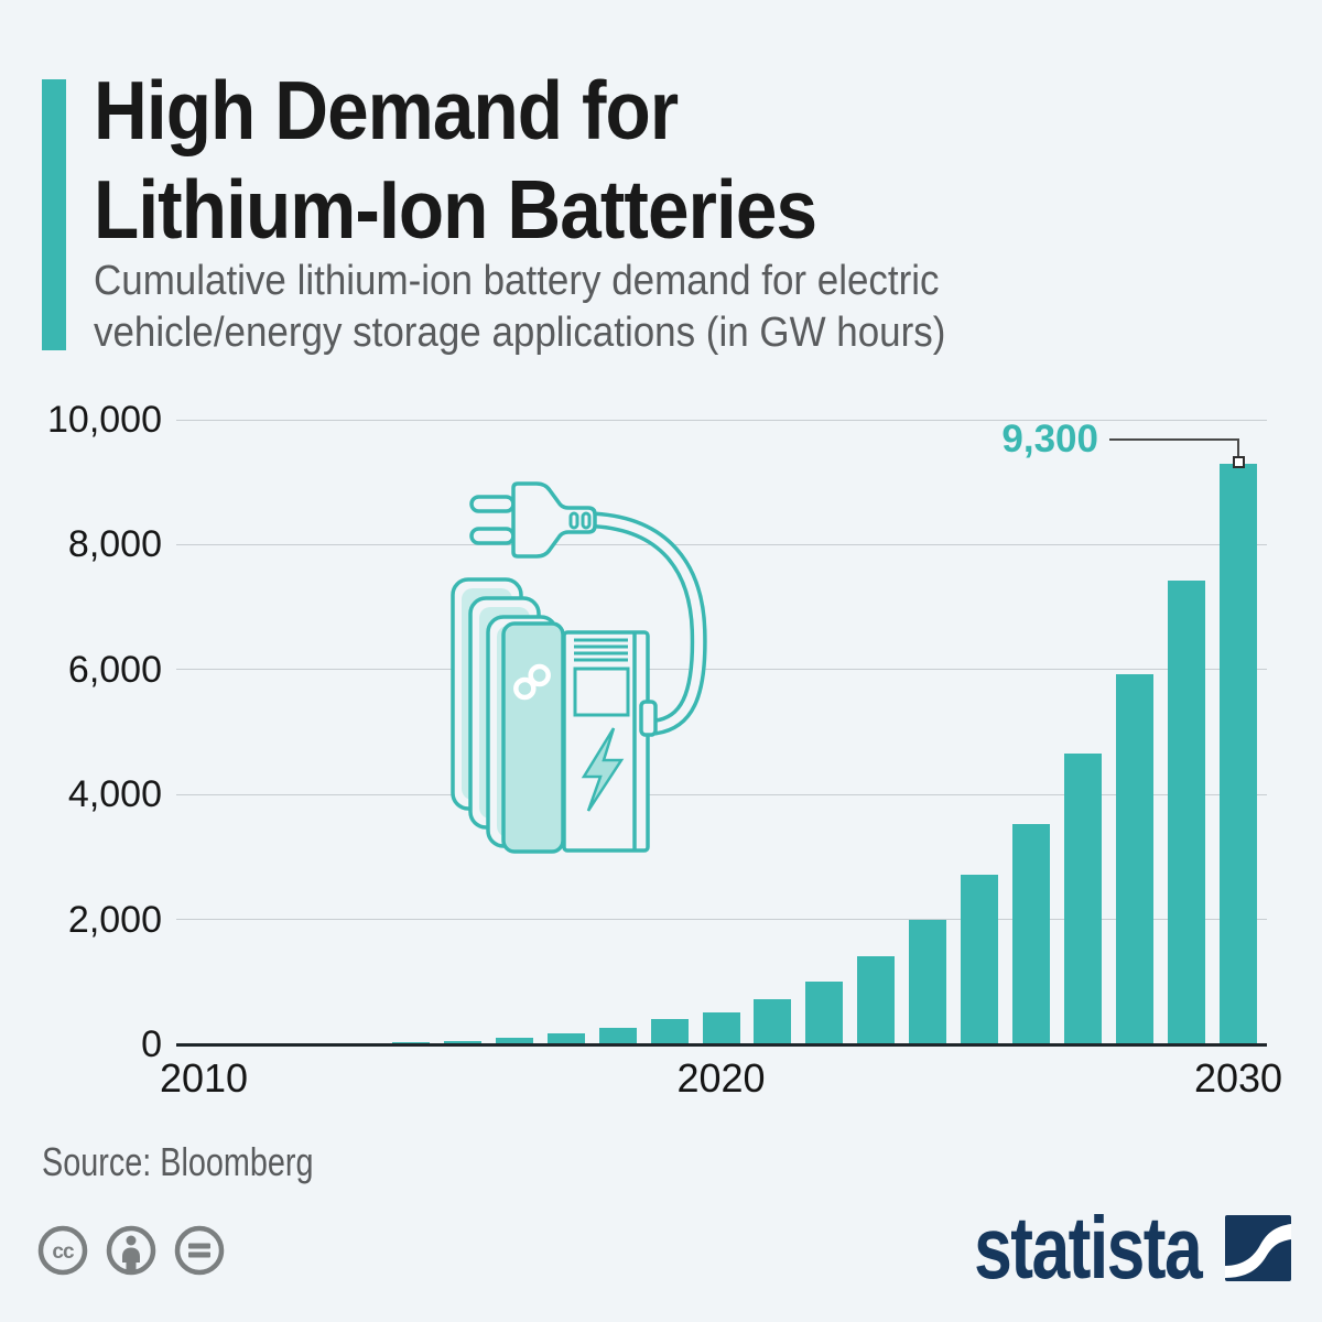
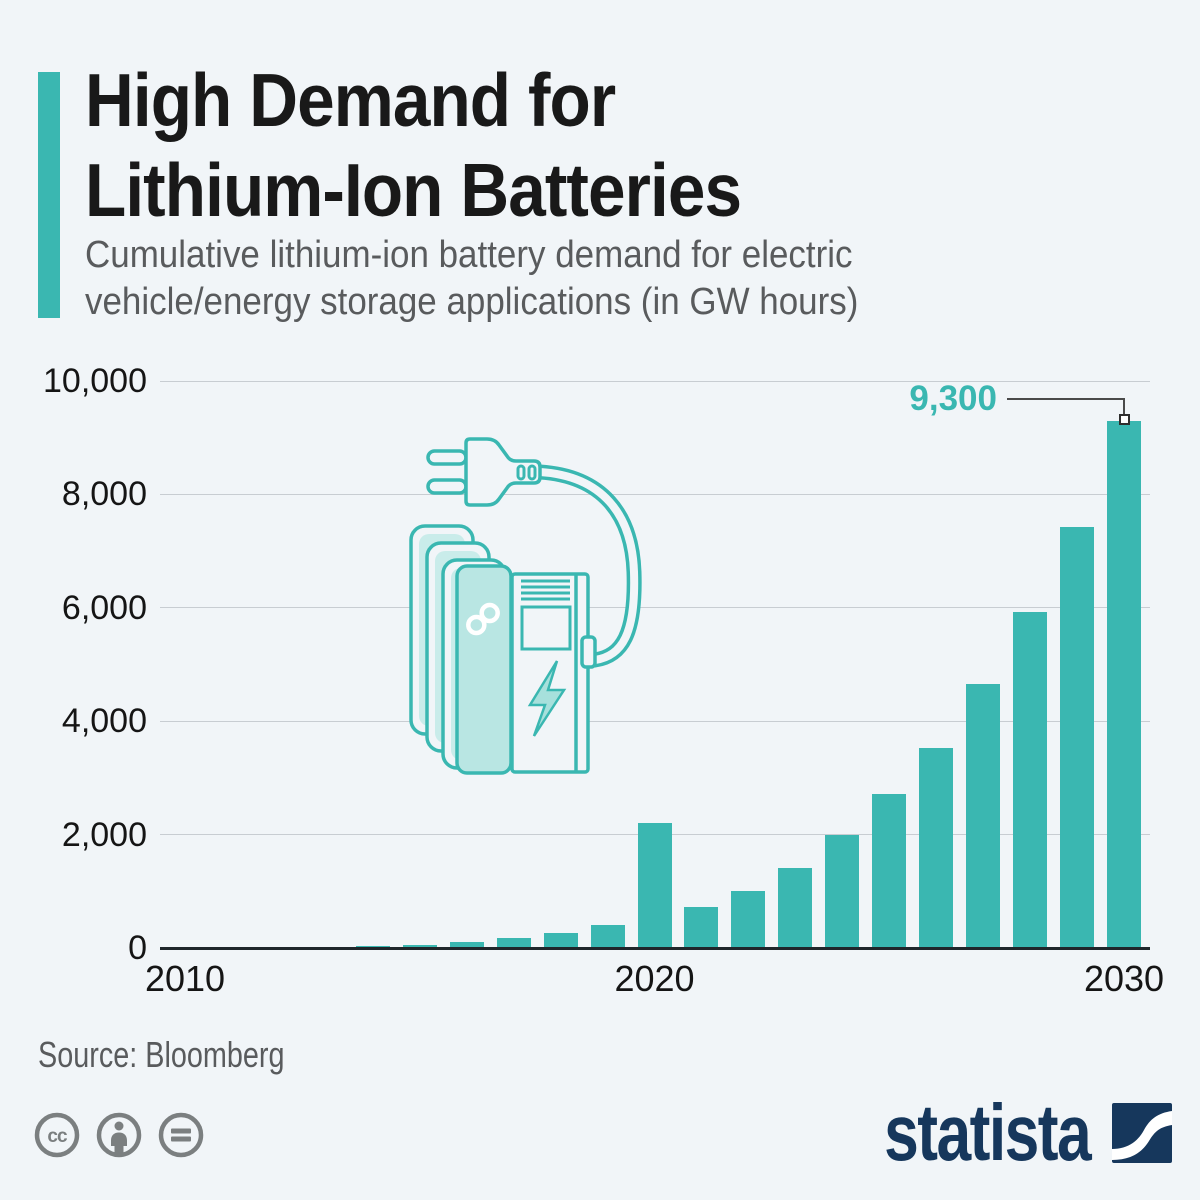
2020: 500 -> 2200
